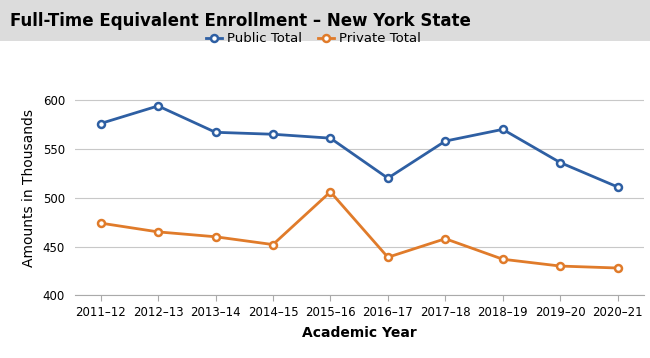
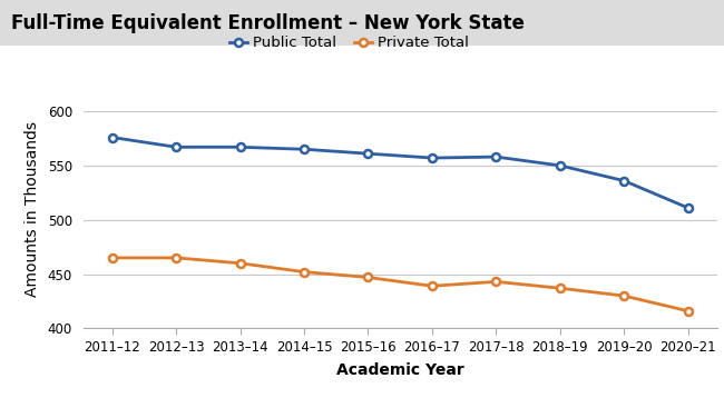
Private Total/2011–12: 474 -> 465
Public Total/2012–13: 594 -> 567
Private Total/2015–16: 506 -> 447
Public Total/2016–17: 520 -> 557
Private Total/2017–18: 458 -> 443
Public Total/2018–19: 570 -> 550
Private Total/2020–21: 428 -> 416
